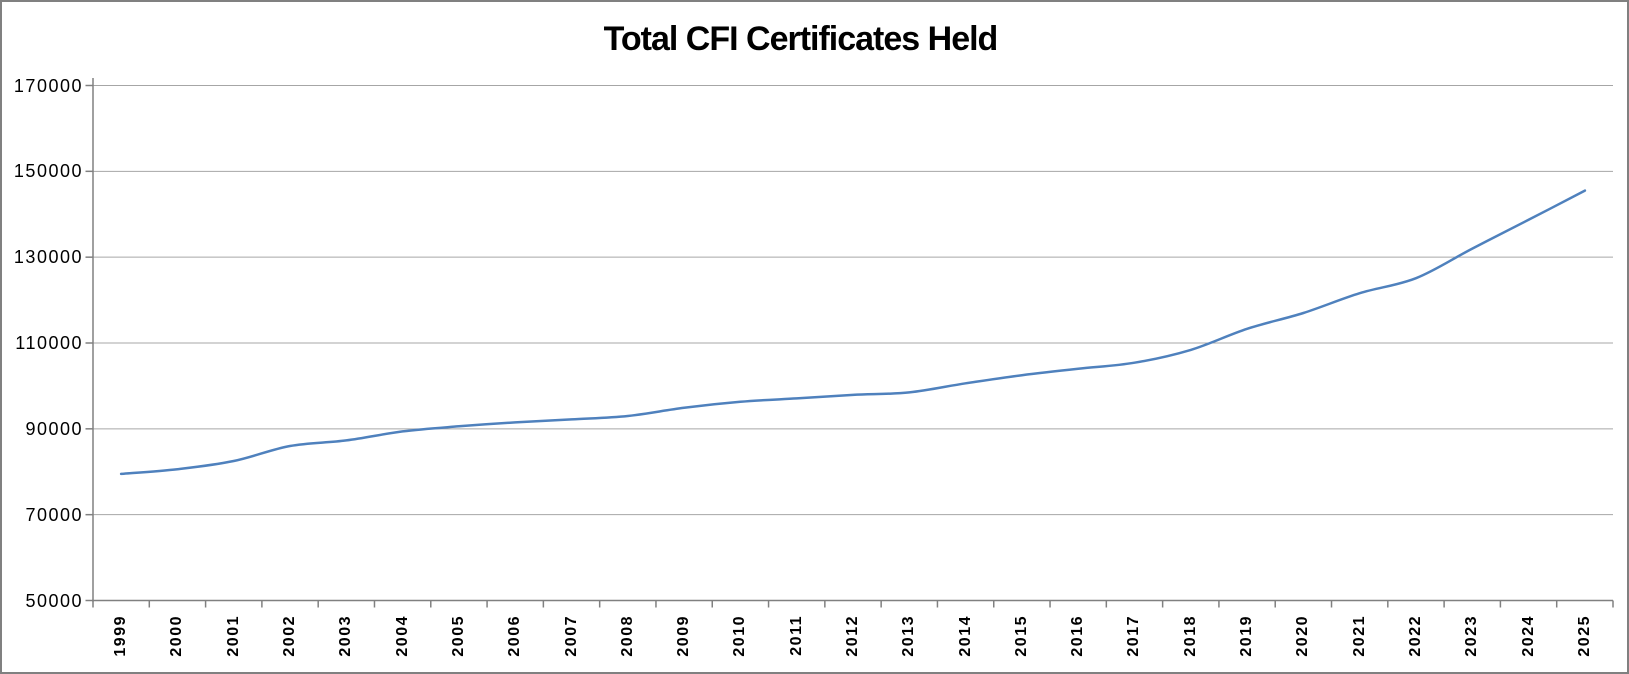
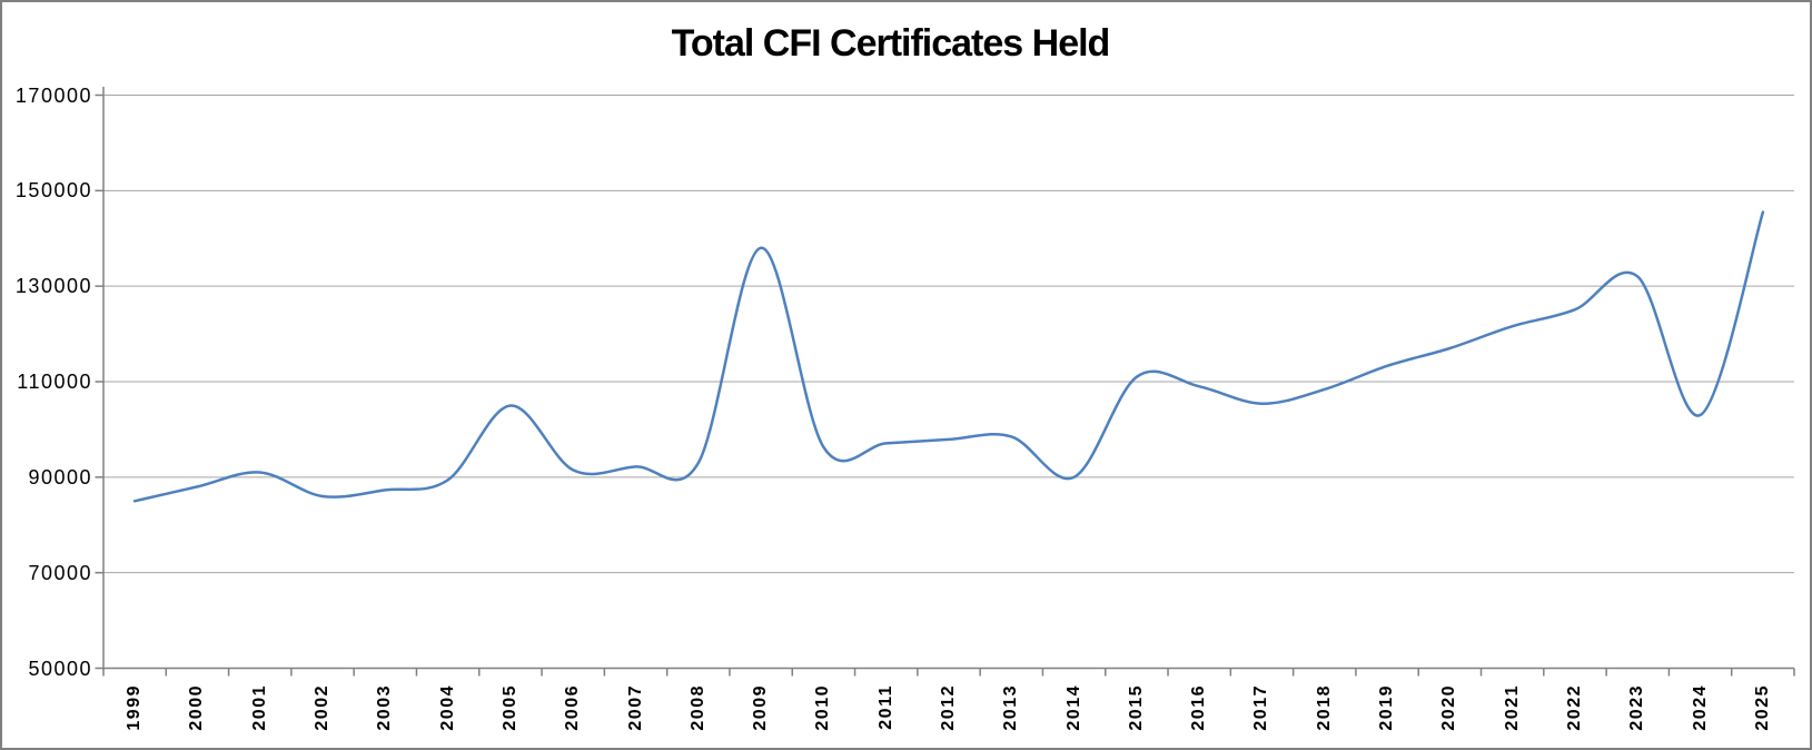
1999: 80000 -> 85000
2000: 81000 -> 88000
2001: 82000 -> 91000
2005: 91000 -> 105000
2009: 95000 -> 138000
2014: 101000 -> 90000
2015: 102000 -> 111000
2016: 104000 -> 109000
2024: 139000 -> 103000
